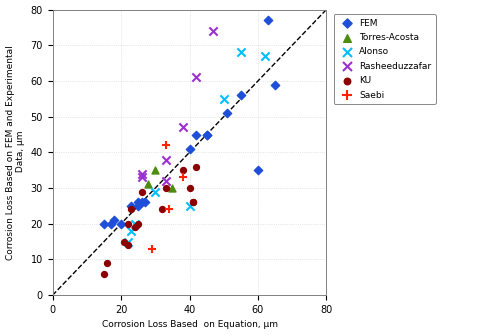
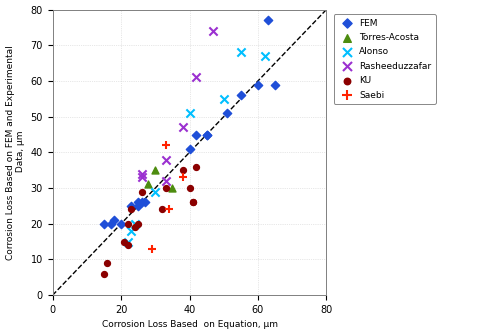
Alonso/40: 25 -> 51
FEM/60: 35 -> 59
